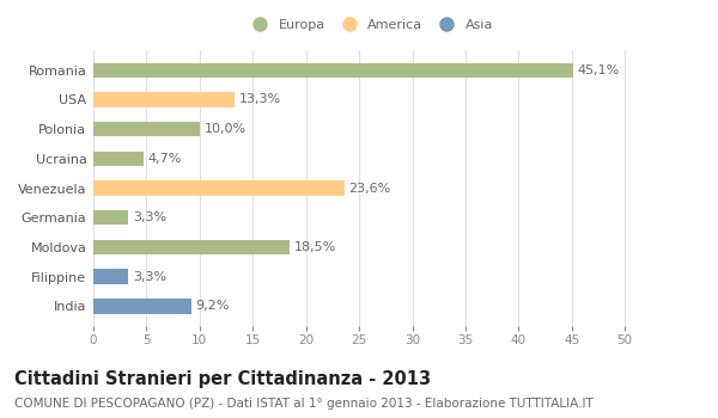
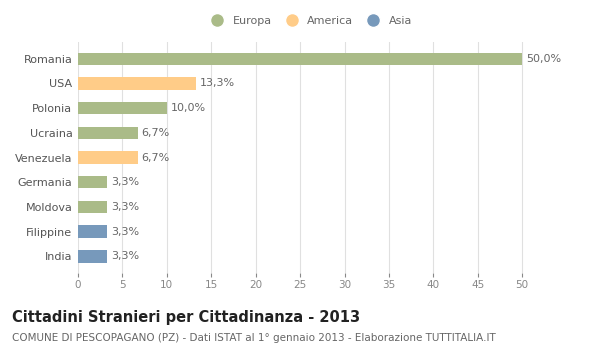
Romania: 45,1% -> 50,0%
Ucraina: 4,7% -> 6,7%
Venezuela: 23,6% -> 6,7%
Moldova: 18,5% -> 3,3%
India: 9,2% -> 3,3%
